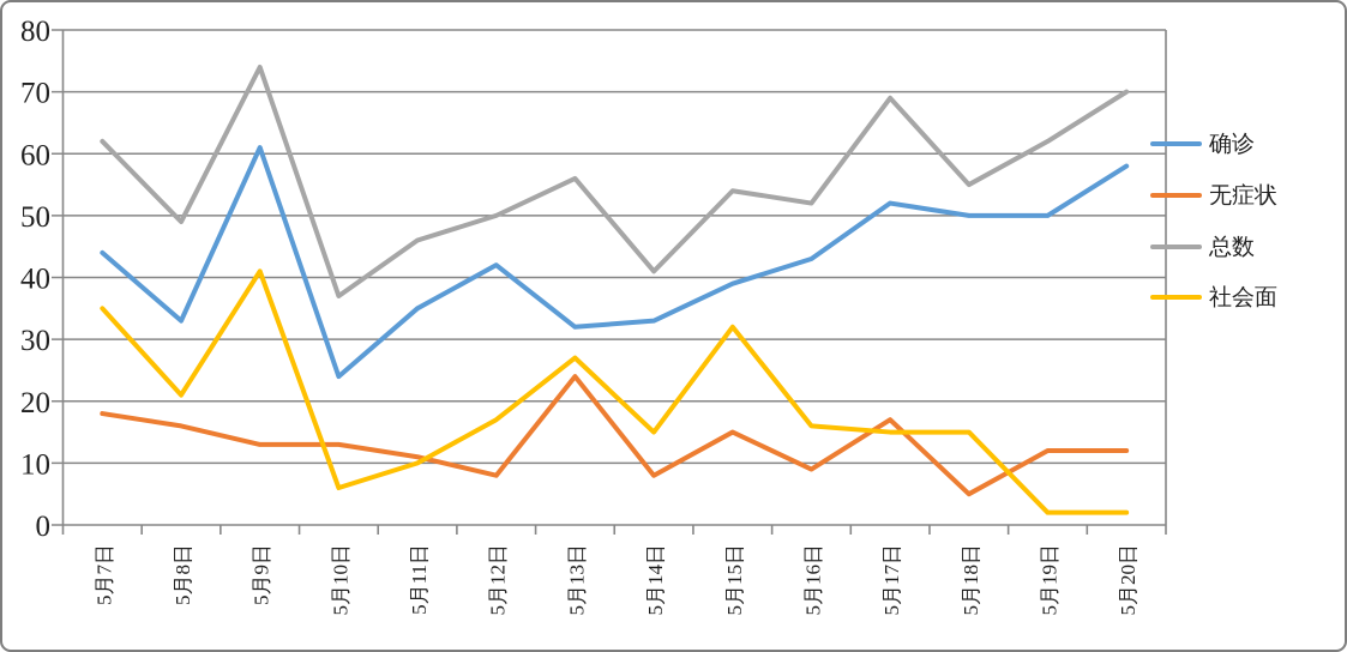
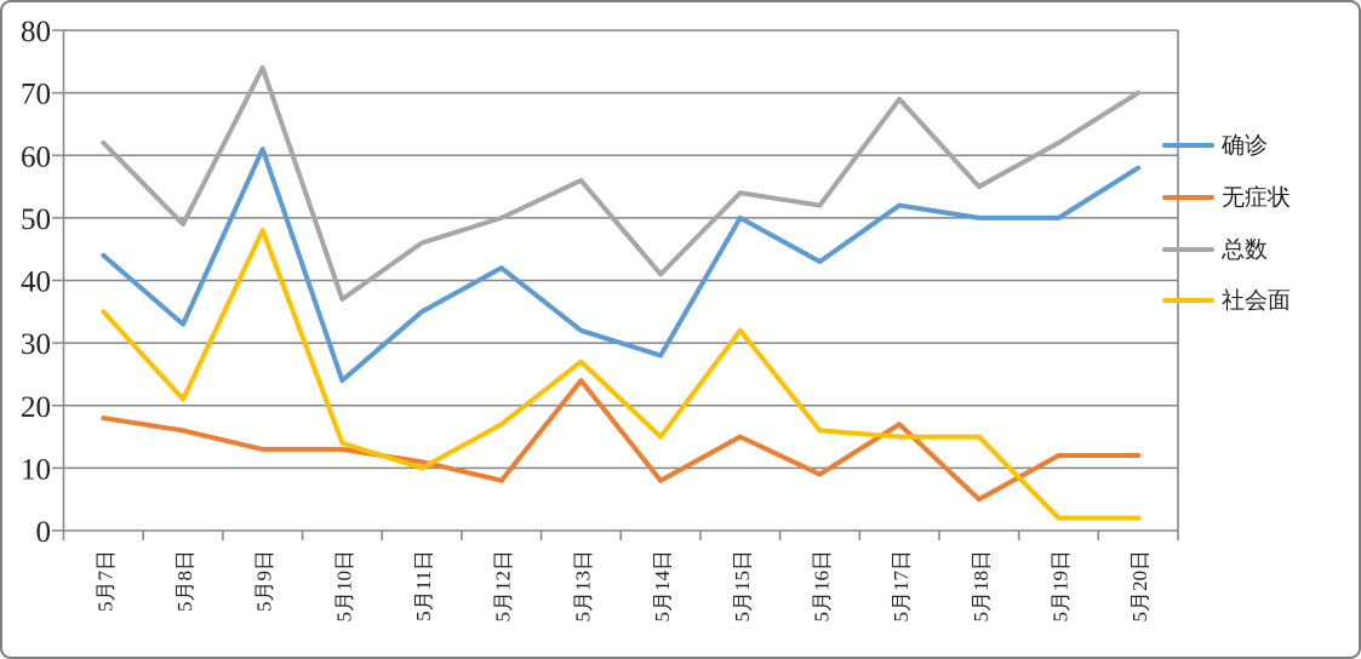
社会面/5月9日: 41 -> 48
社会面/5月10日: 6 -> 14
确诊/5月14日: 33 -> 28
确诊/5月15日: 39 -> 50
